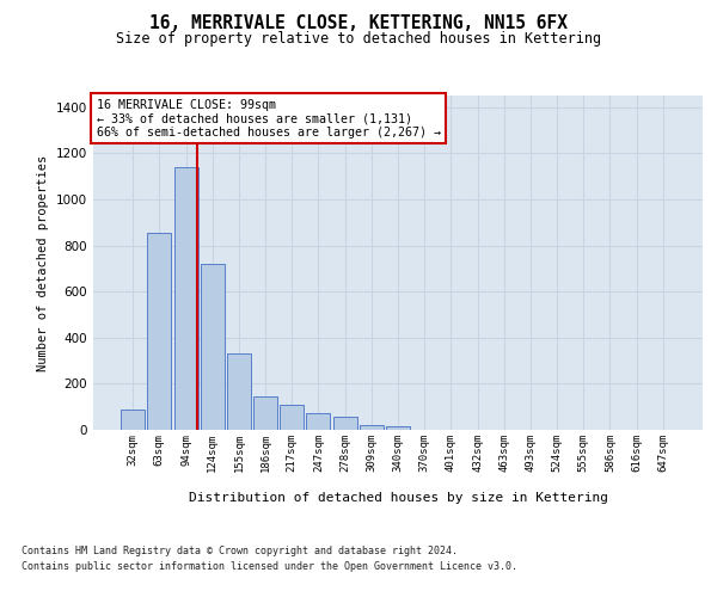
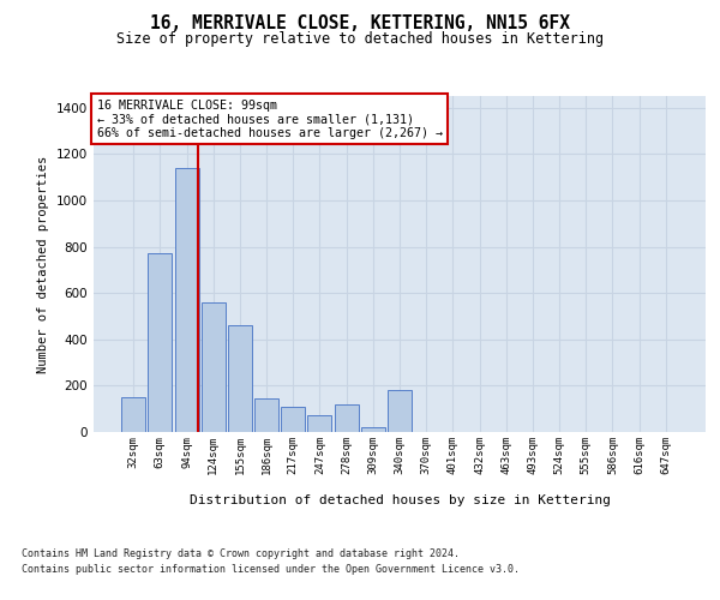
32sqm: 90 -> 150
63sqm: 860 -> 770
124sqm: 720 -> 560
155sqm: 330 -> 460
278sqm: 60 -> 120
340sqm: 20 -> 180
